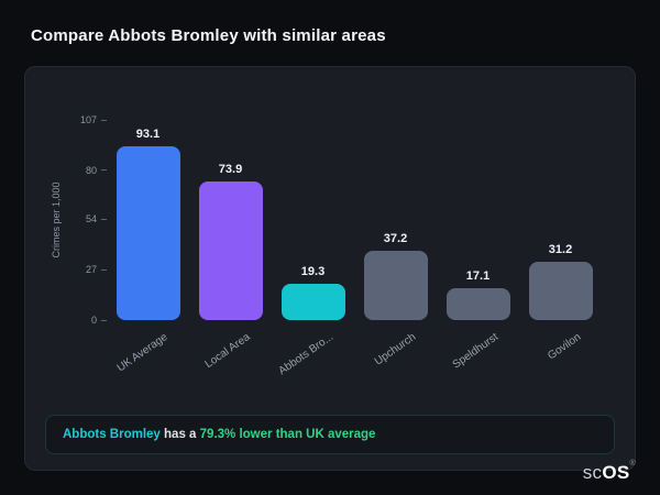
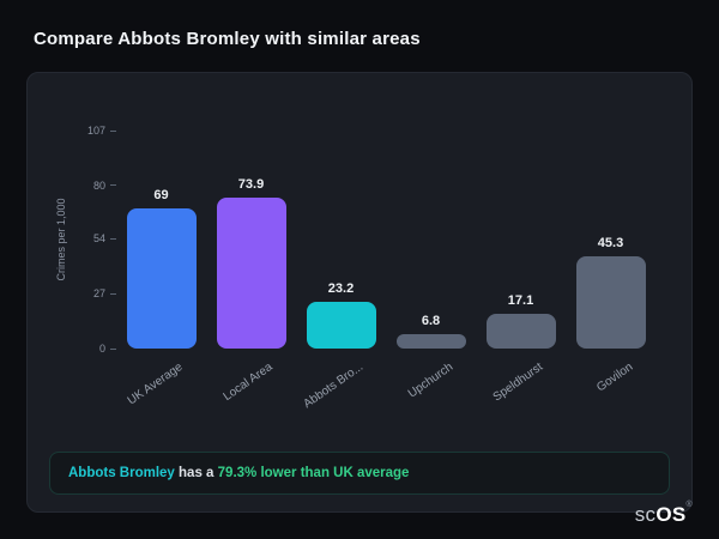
UK Average: 93.1 -> 69
Abbots Bro...: 19.3 -> 23.2
Upchurch: 37.2 -> 6.8
Govilon: 31.2 -> 45.3
